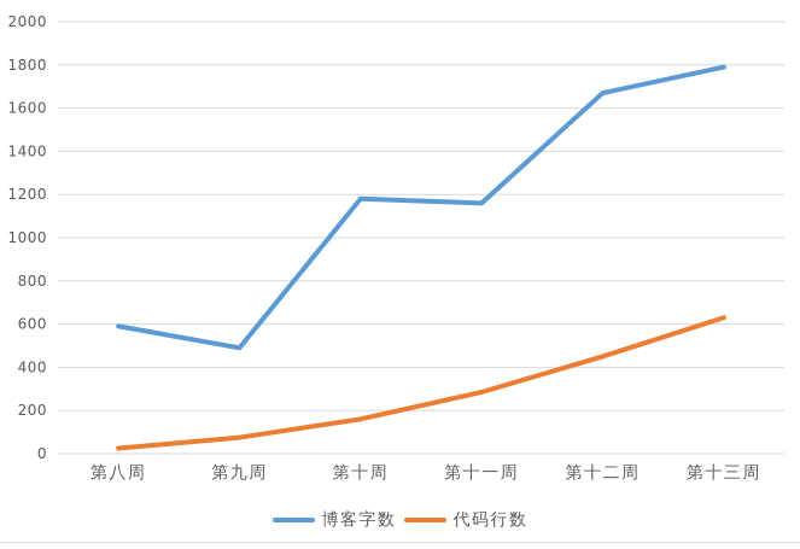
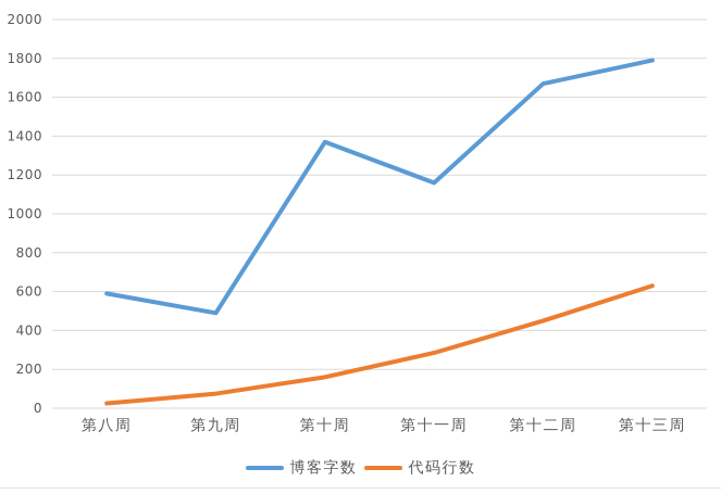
博客字数/第十周: 1180 -> 1370
